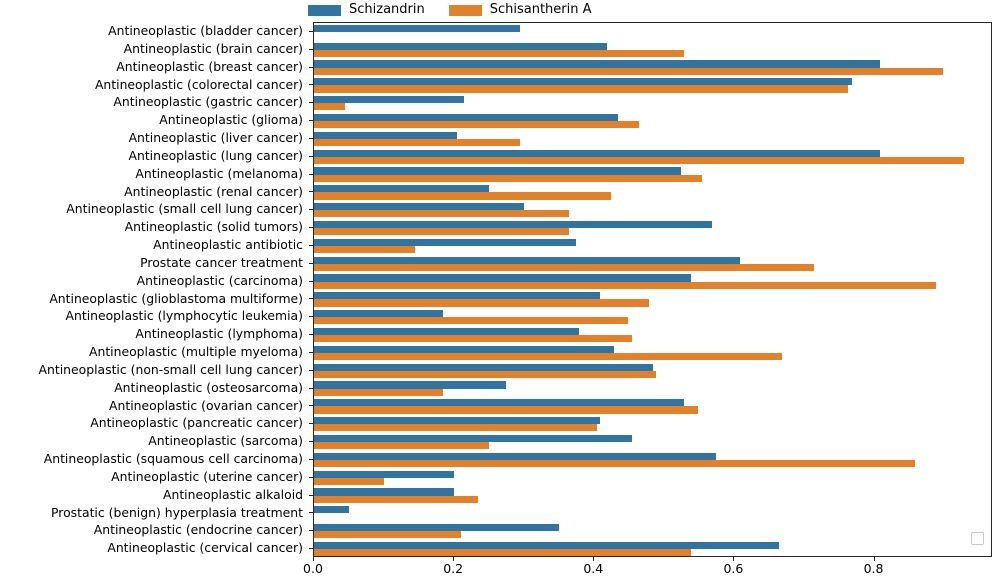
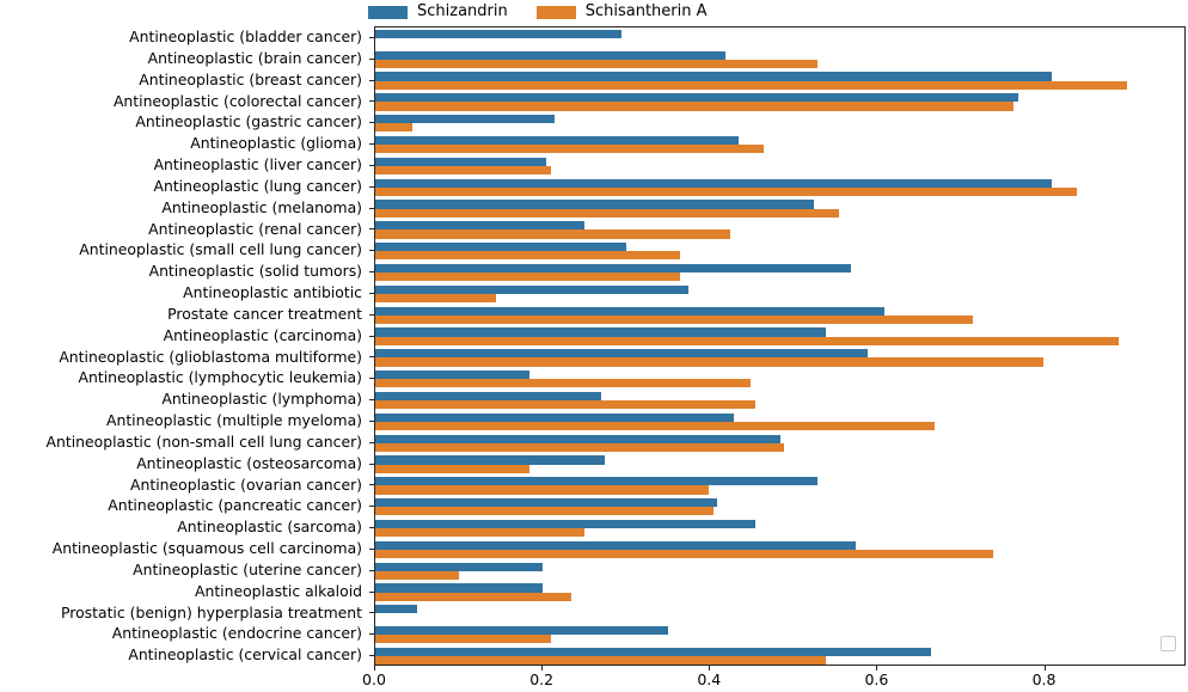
Schisantherin A/Antineoplastic (liver cancer): 0.29 -> 0.21
Schisantherin A/Antineoplastic (lung cancer): 0.93 -> 0.84
Schizandrin/Antineoplastic (glioblastoma multiforme): 0.41 -> 0.59
Schisantherin A/Antineoplastic (glioblastoma multiforme): 0.48 -> 0.80
Schizandrin/Antineoplastic (lymphoma): 0.38 -> 0.27
Schisantherin A/Antineoplastic (ovarian cancer): 0.55 -> 0.40
Schisantherin A/Antineoplastic (squamous cell carcinoma): 0.86 -> 0.74
